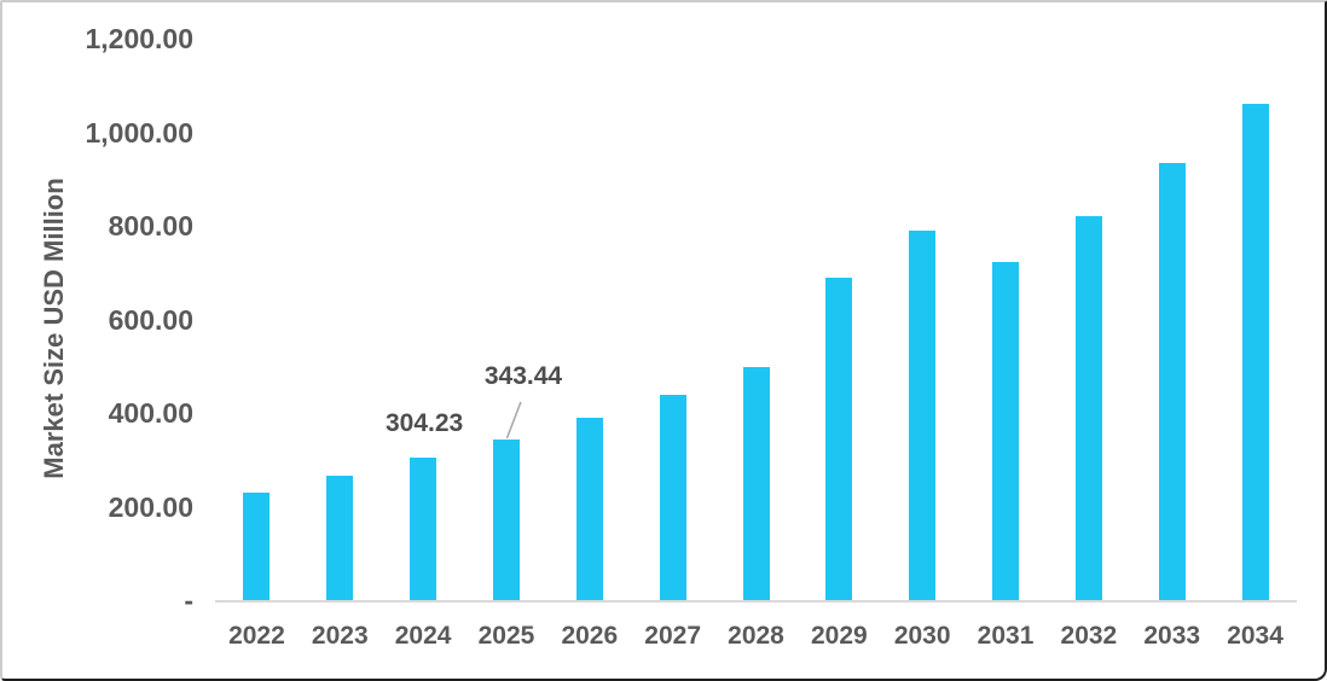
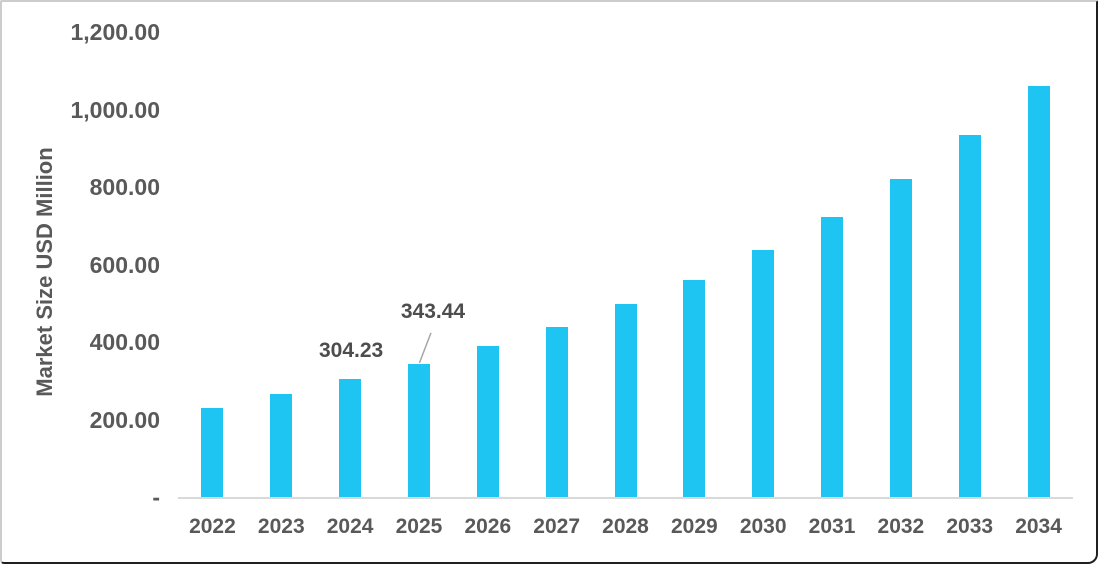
2029: 690 -> 560
2030: 790 -> 640
